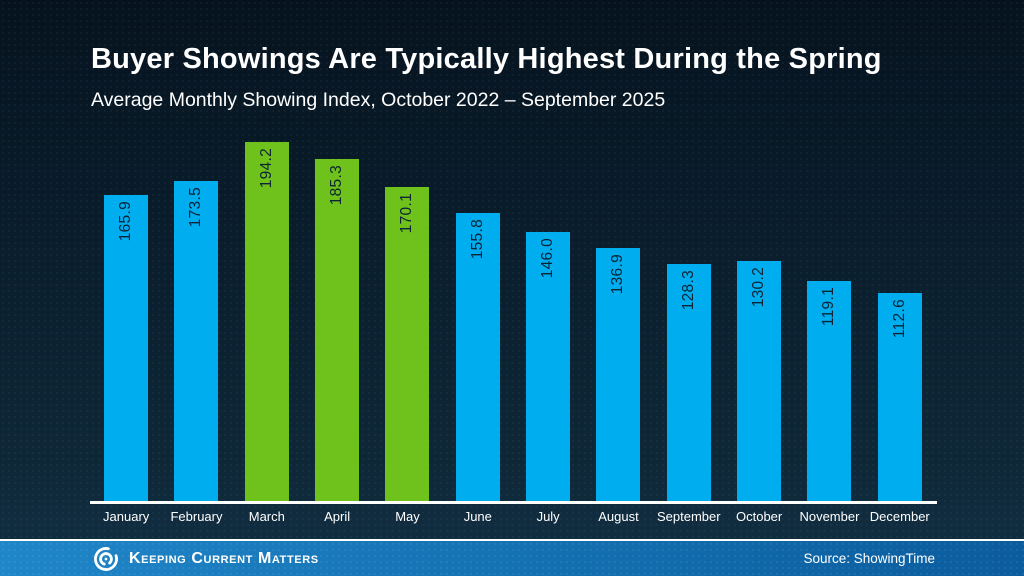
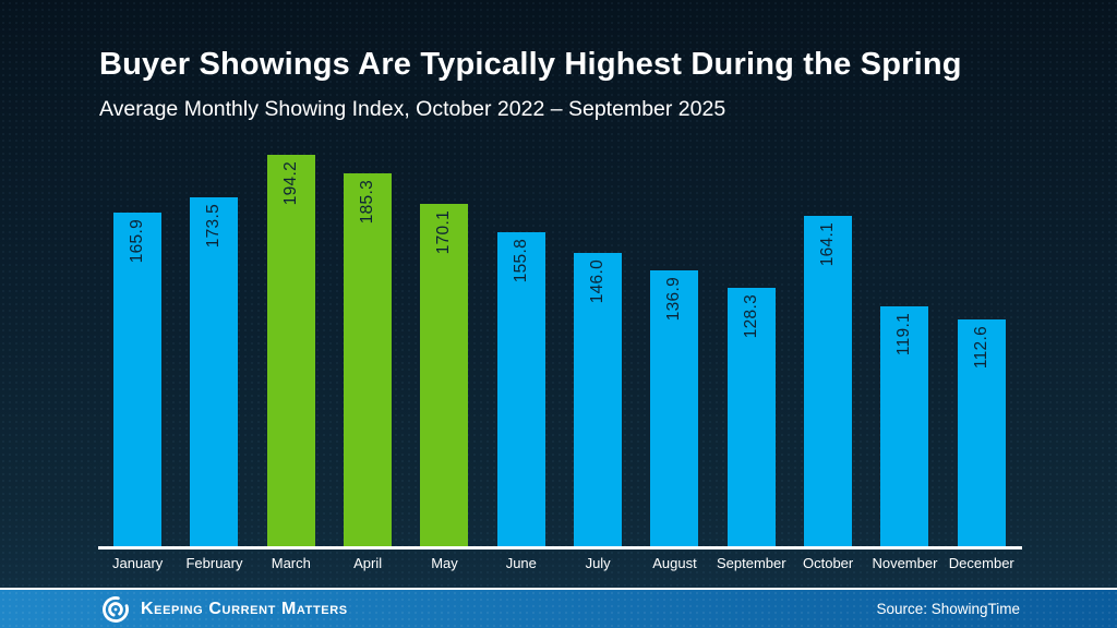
October: 130.2 -> 164.1
